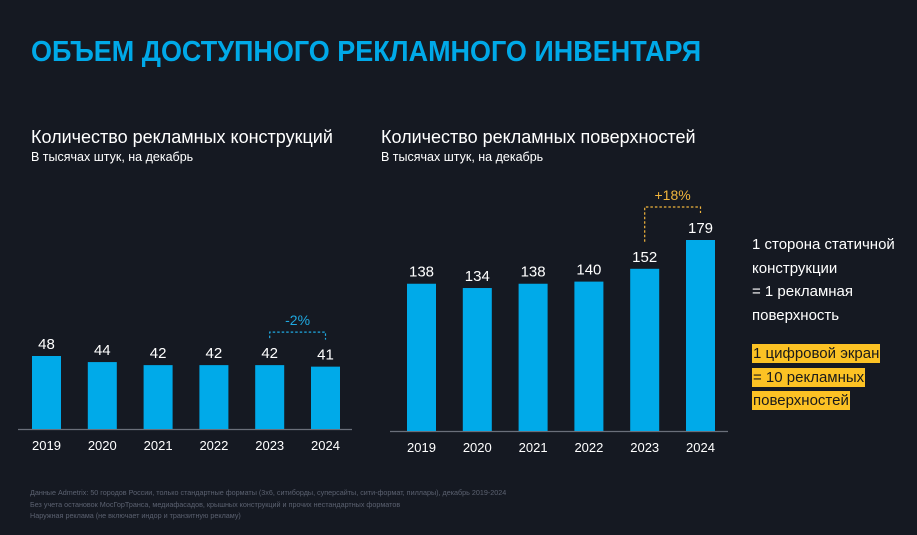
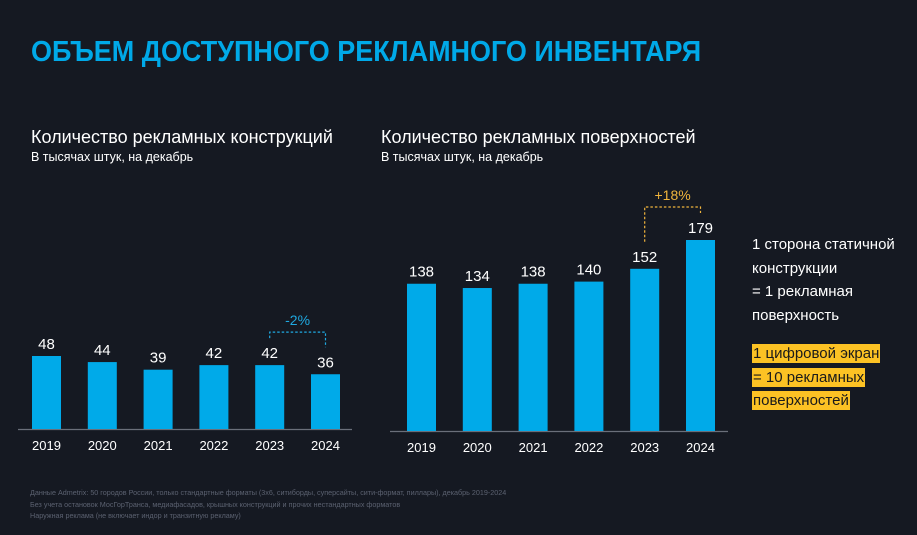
Количество рекламных конструкций/2021: 42 -> 39
Количество рекламных конструкций/2024: 41 -> 36
